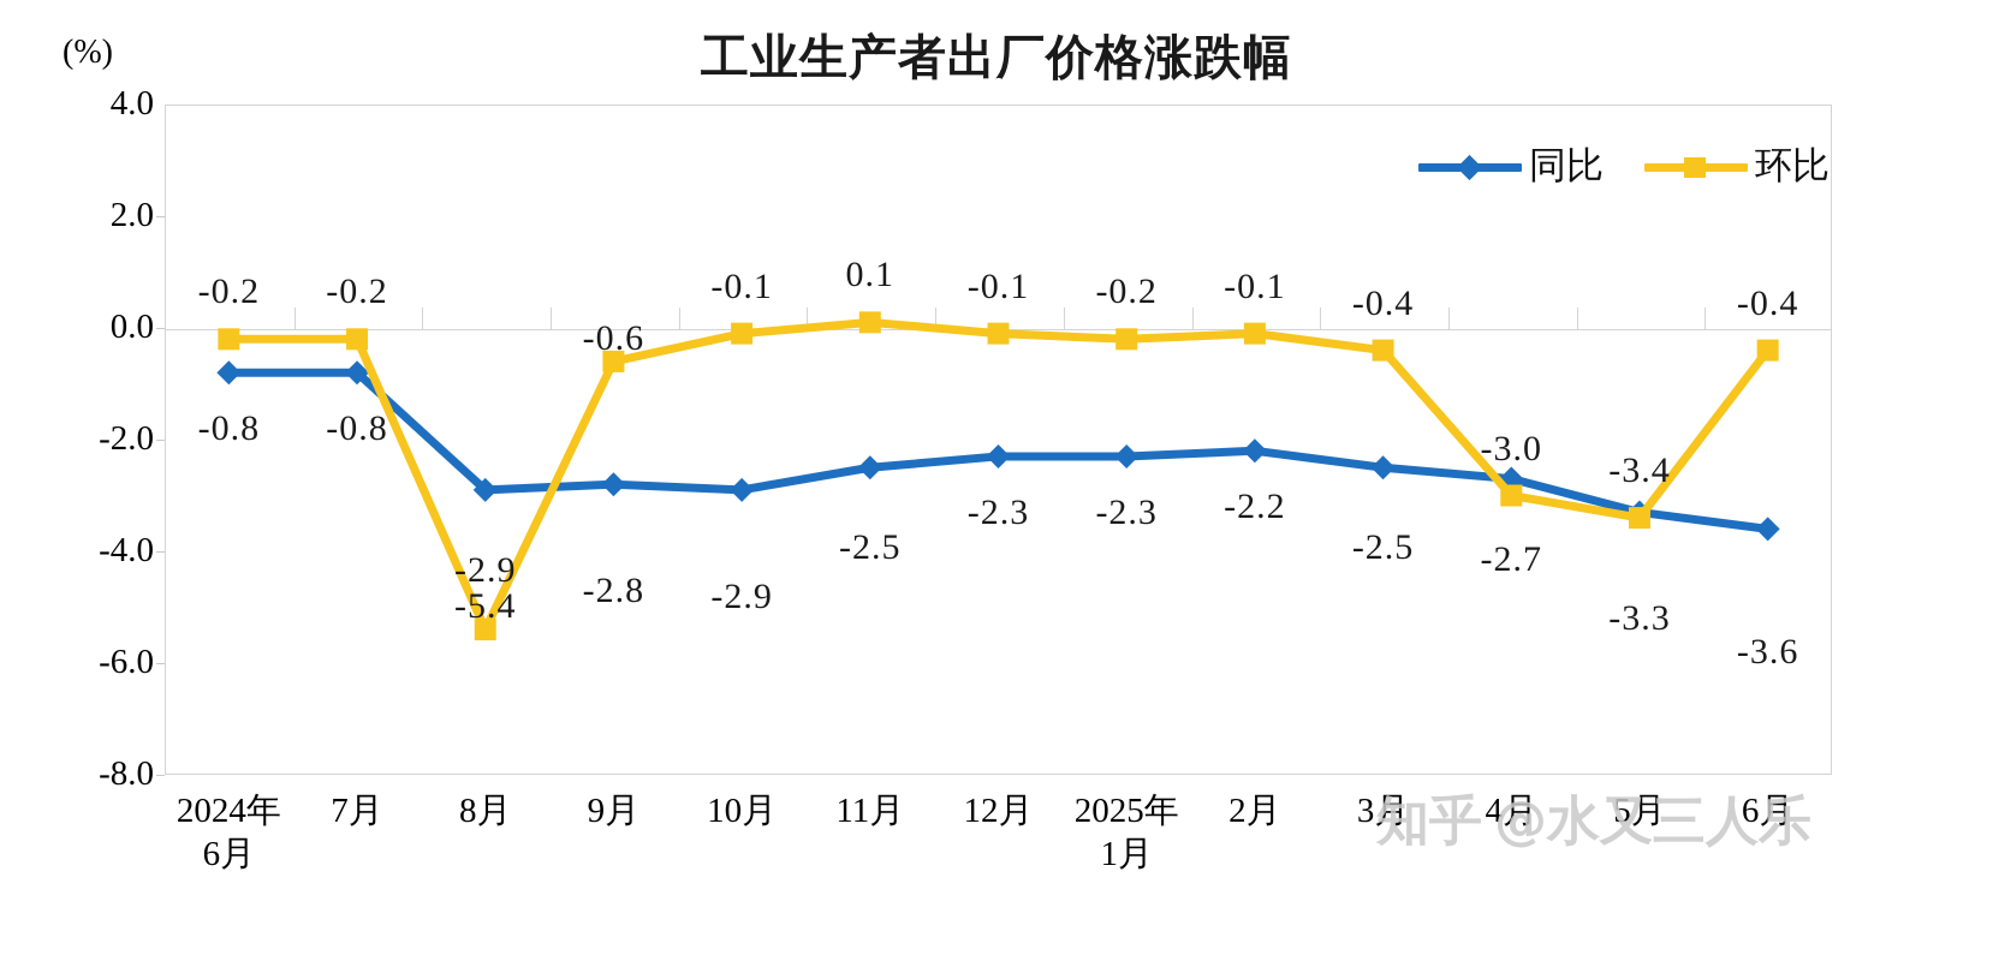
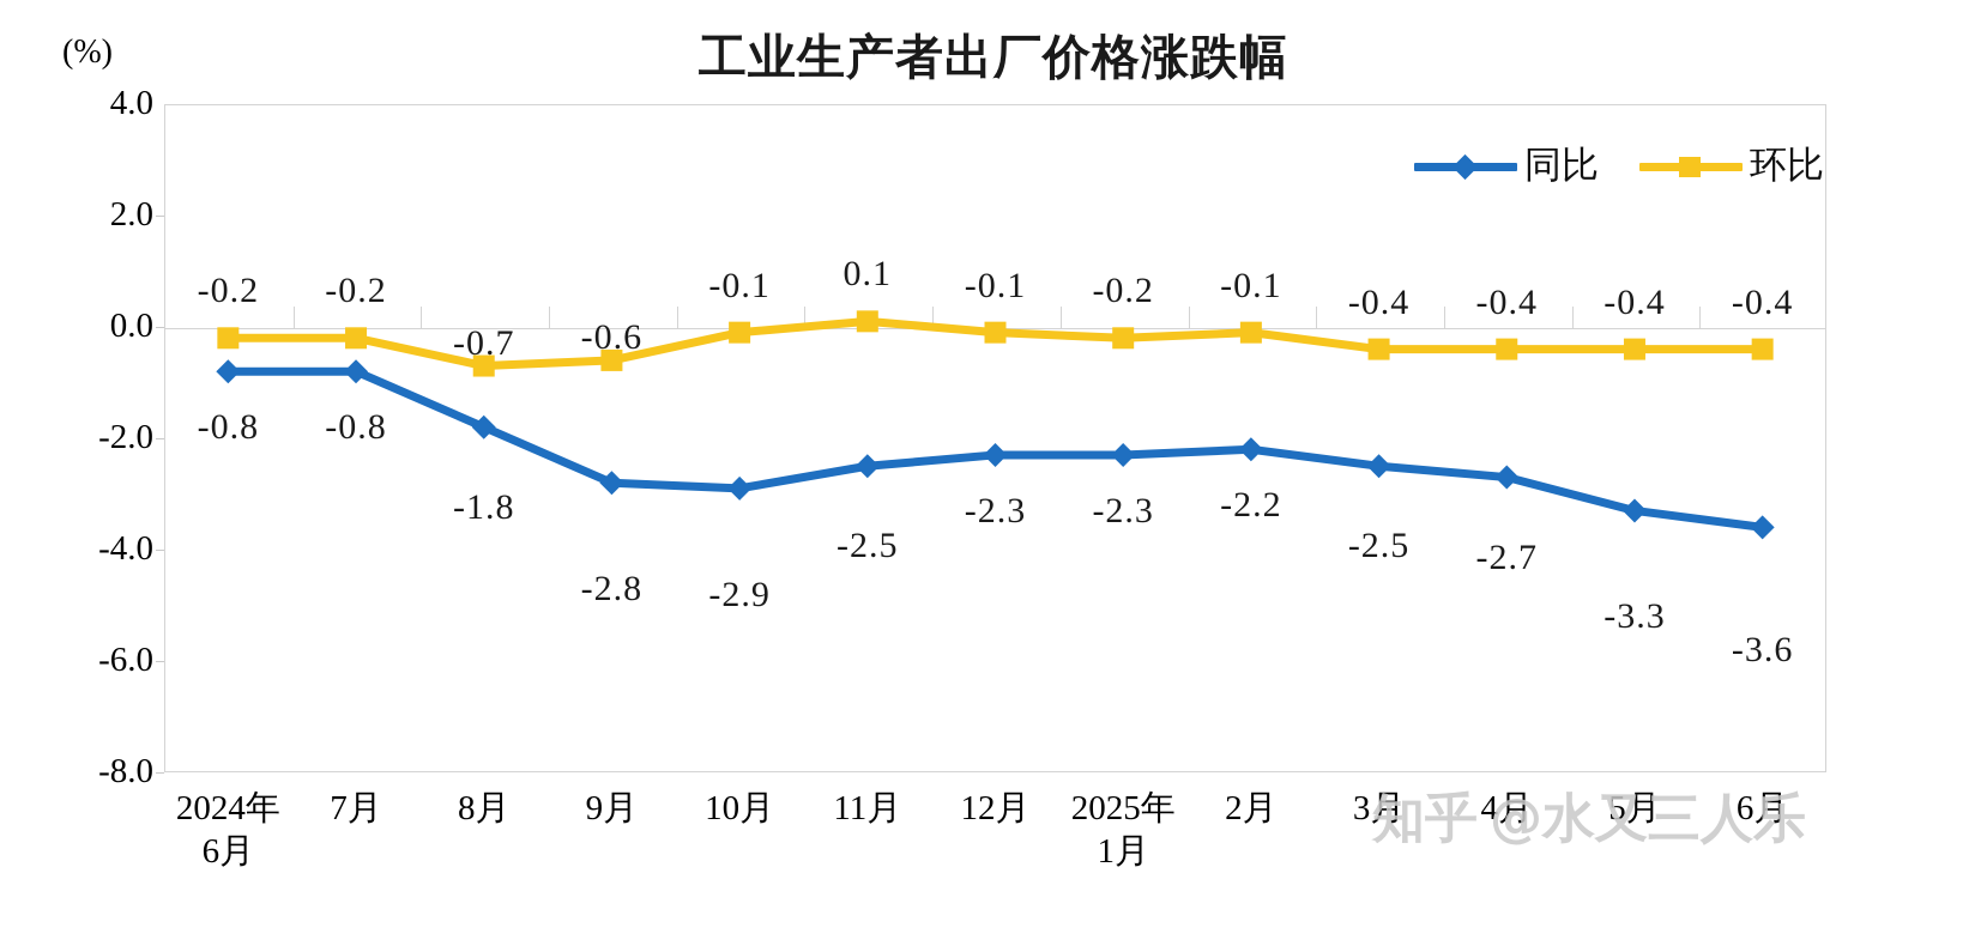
同比/8月: -2.9 -> -1.8
环比/8月: -5.4 -> -0.7
环比/4月: -3.0 -> -0.4
环比/5月: -3.4 -> -0.4
